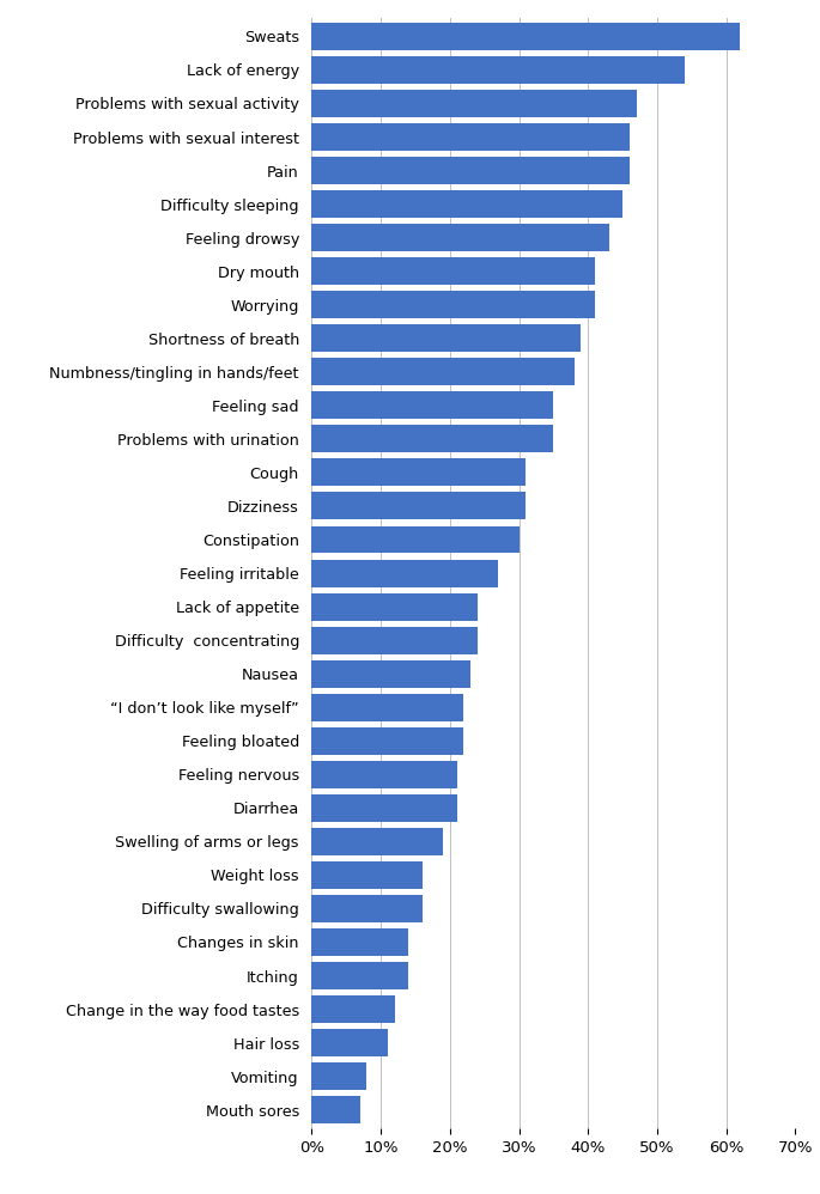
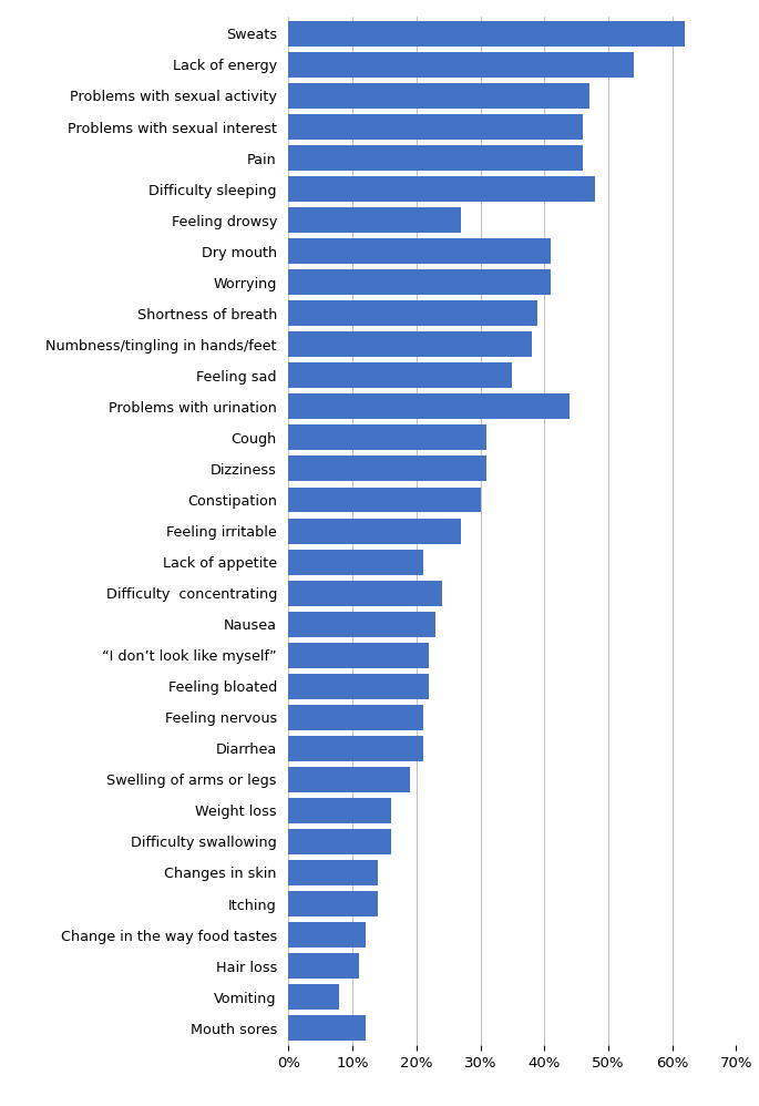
Difficulty sleeping: 45% -> 48%
Feeling drowsy: 43% -> 27%
Problems with urination: 35% -> 44%
Lack of appetite: 24% -> 21%
Mouth sores: 7% -> 12%
